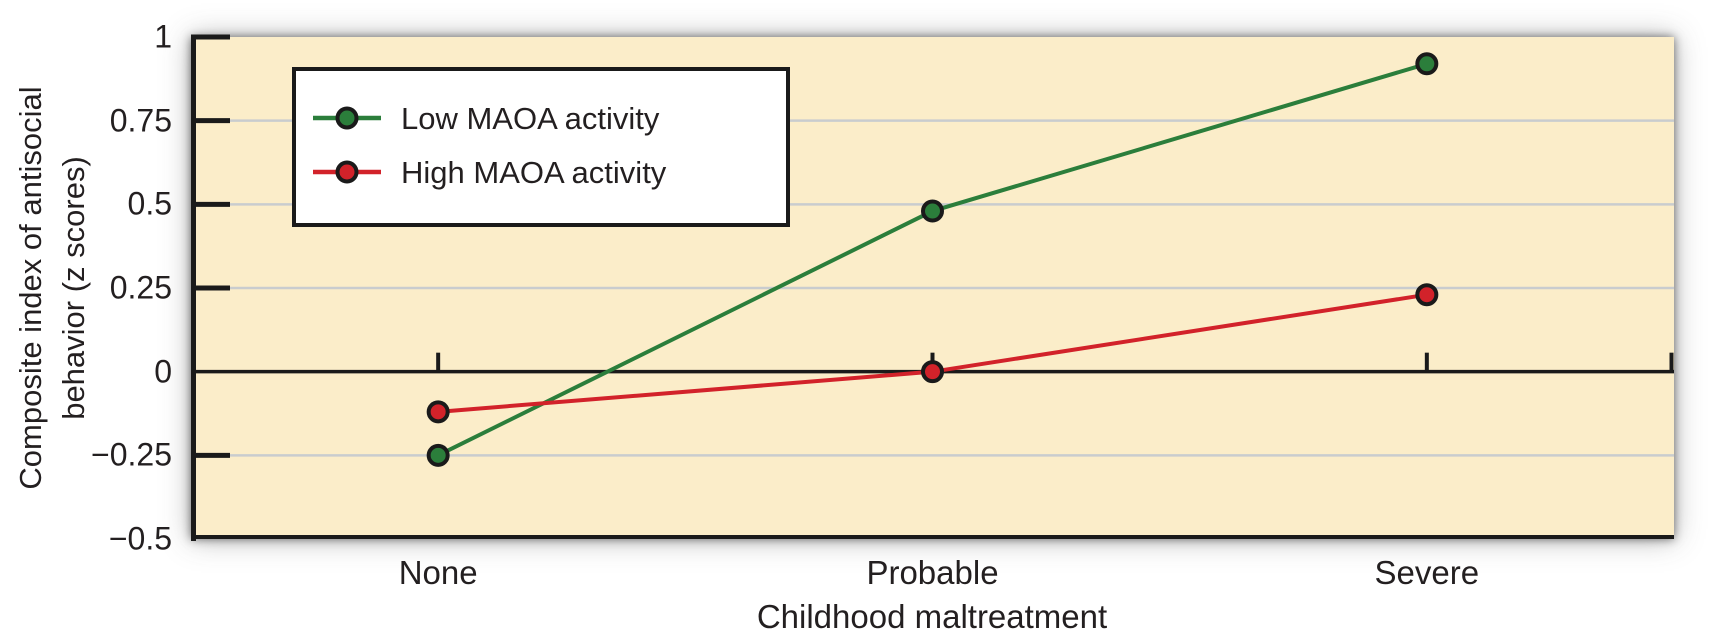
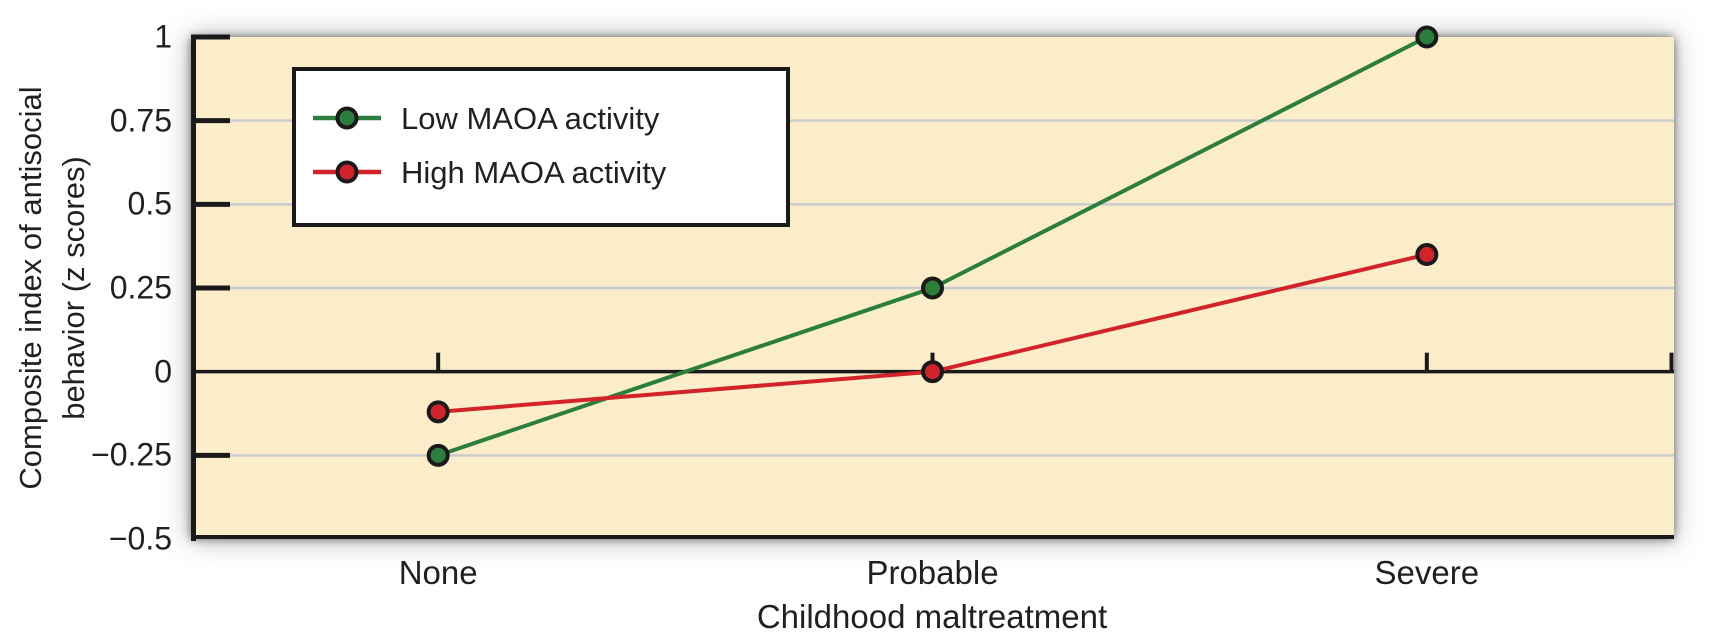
Low MAOA activity/Probable: 0.48 -> 0.25
Low MAOA activity/Severe: 0.92 -> 1.00
High MAOA activity/Severe: 0.23 -> 0.35
